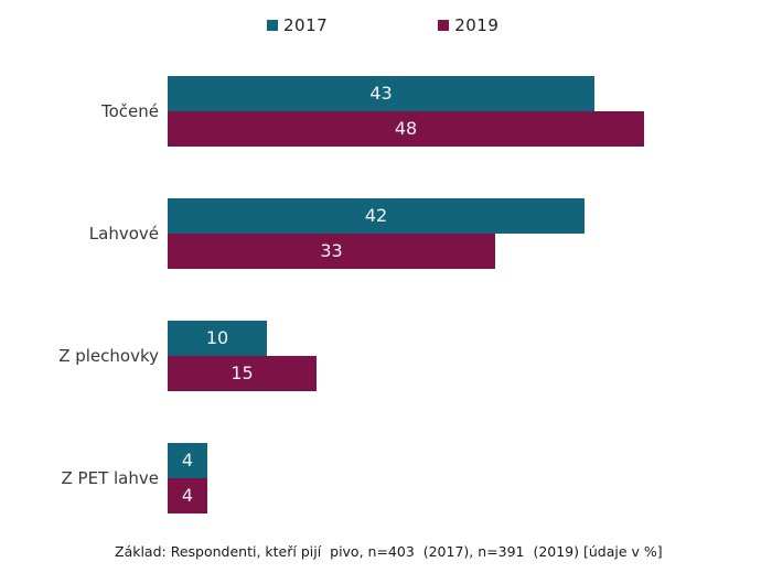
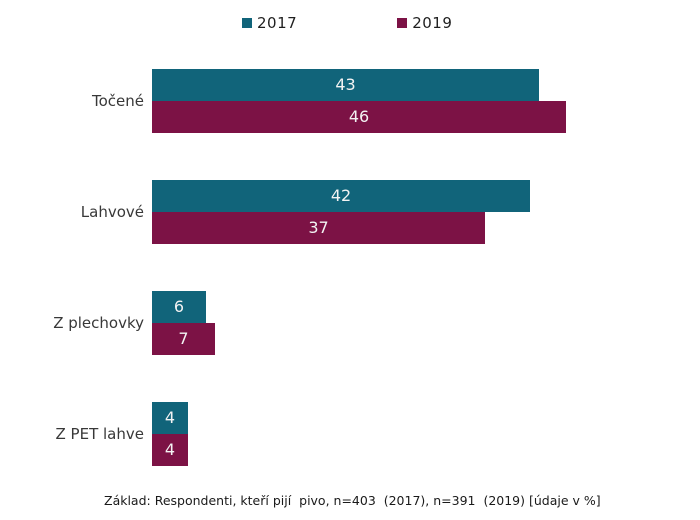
2019/Točené: 48 -> 46
2019/Lahvové: 33 -> 37
2017/Z plechovky: 10 -> 6
2019/Z plechovky: 15 -> 7
